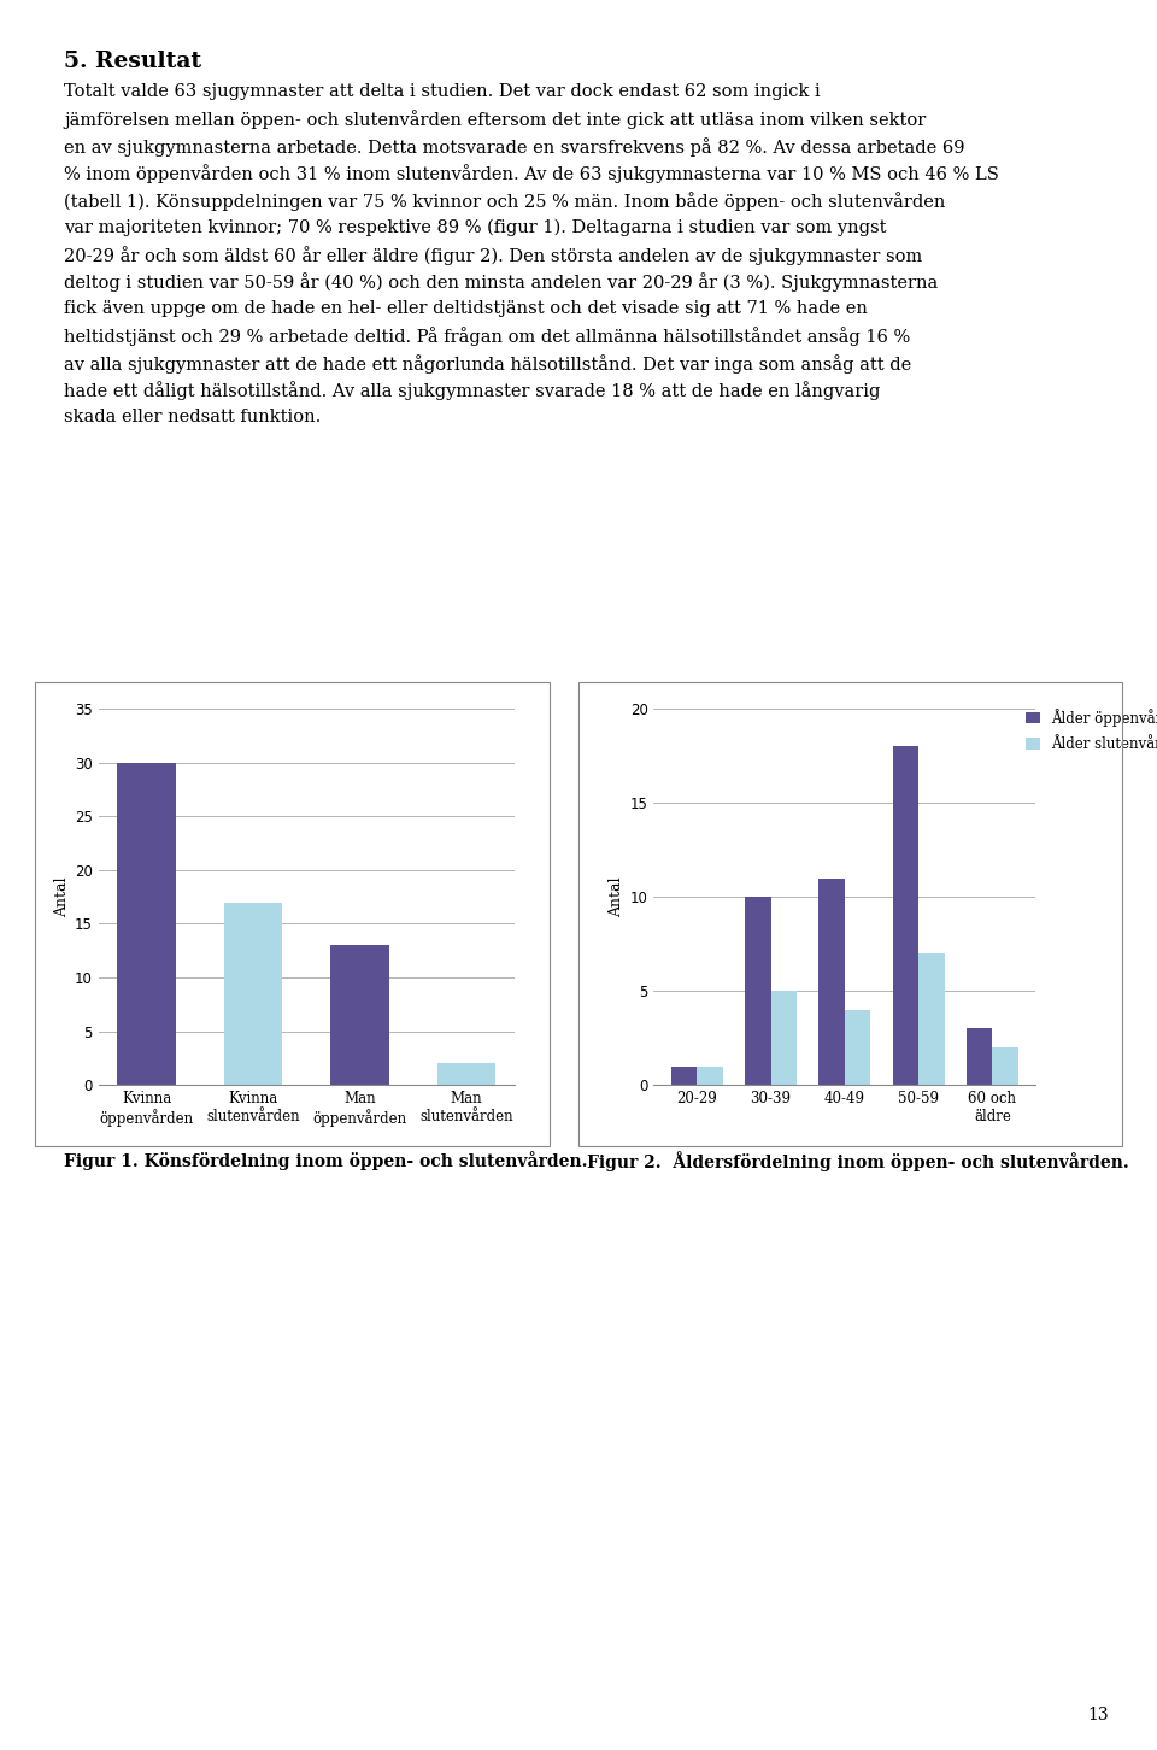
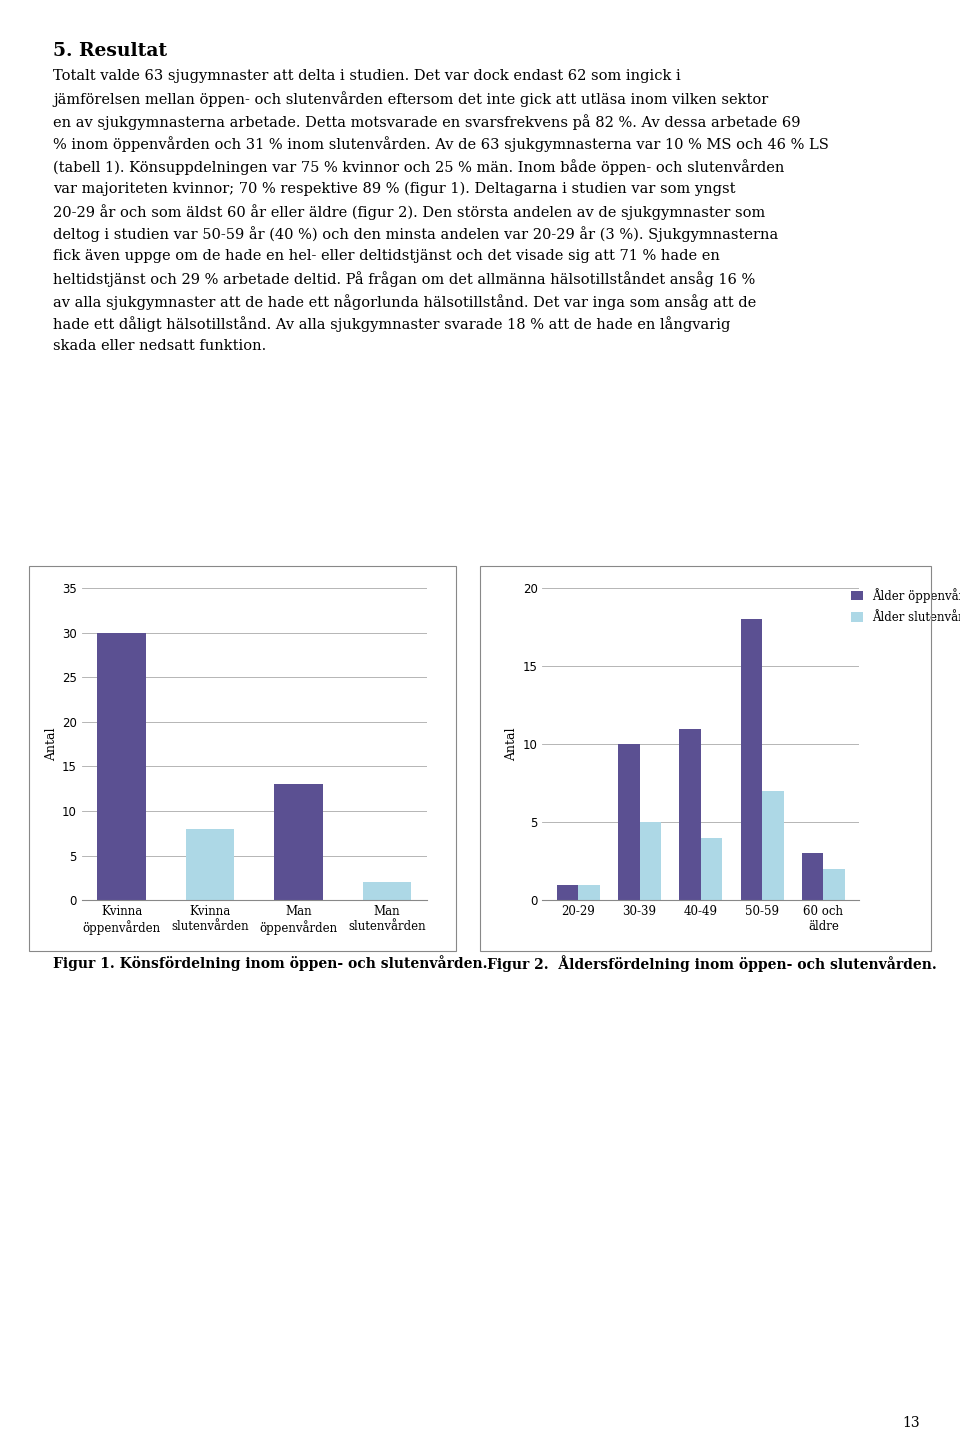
Kvinna slutenvården: 17 -> 8
